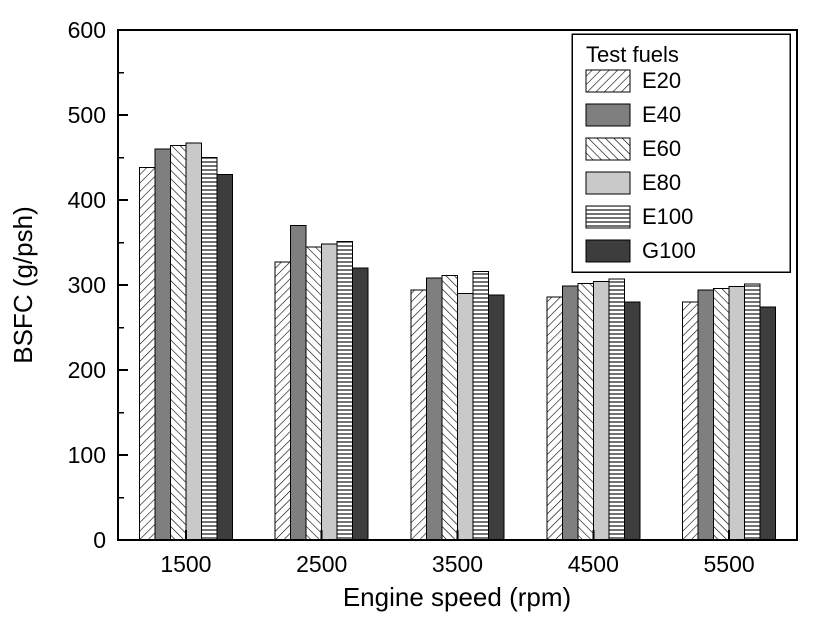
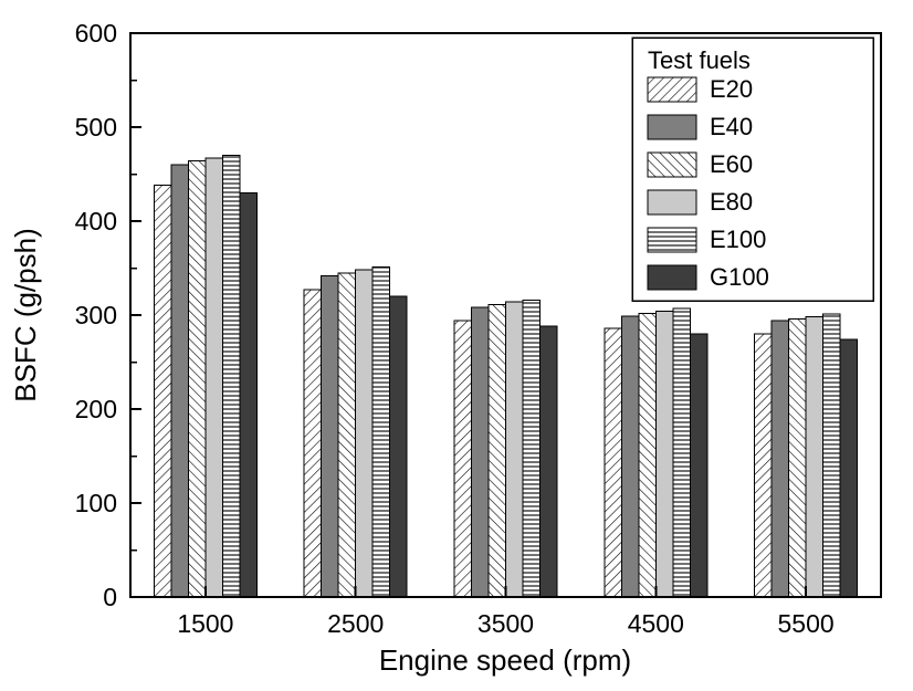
E100/1500: 450 -> 470
E40/2500: 370 -> 340
E80/3500: 290 -> 310
